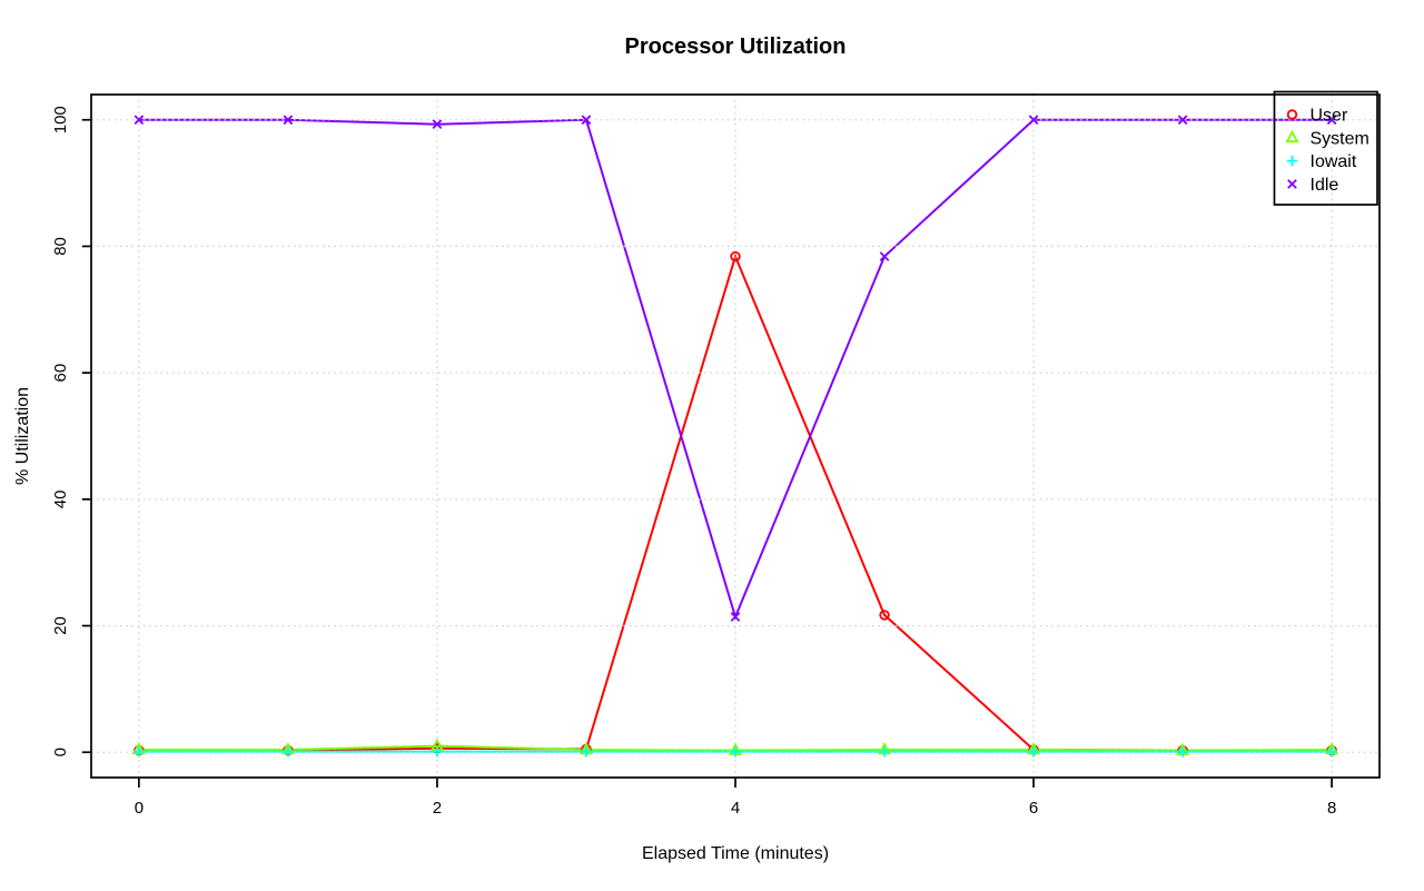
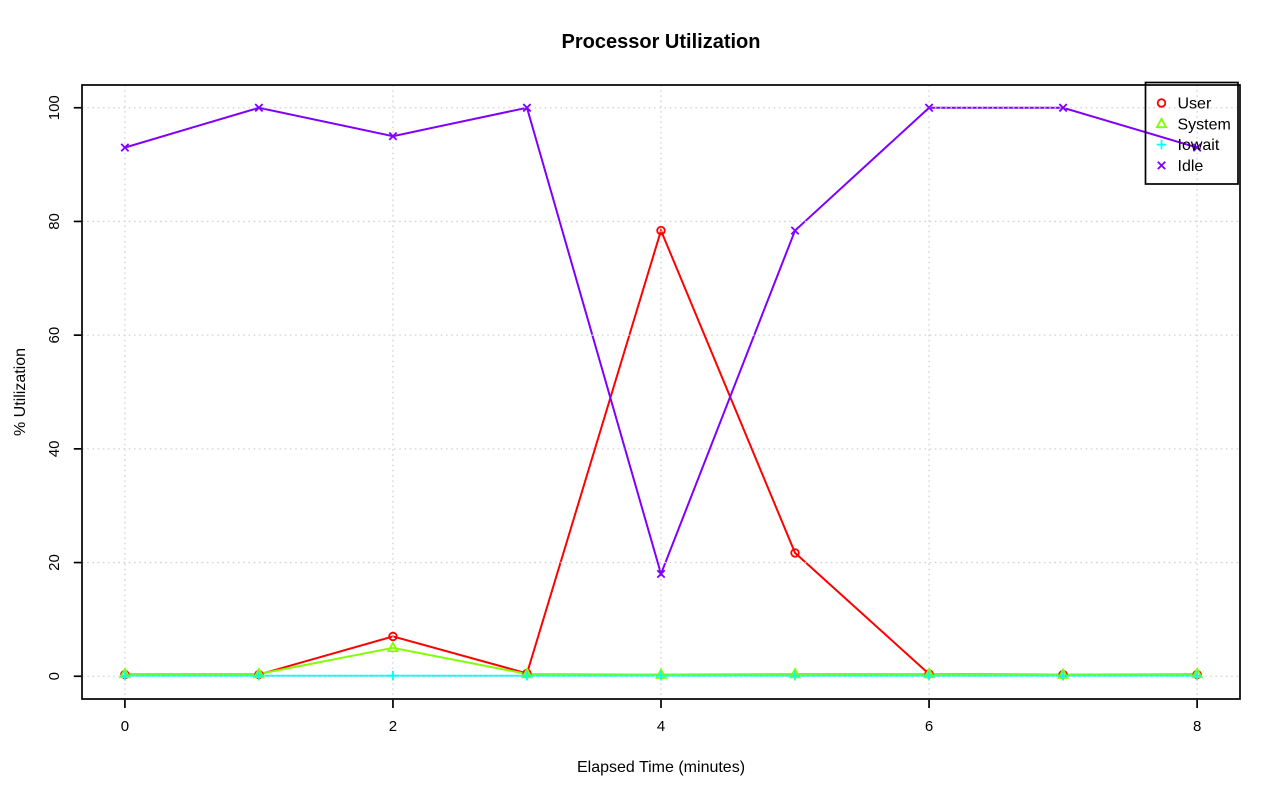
Idle/0: 100 -> 93
User/2: 1 -> 7
System/2: 1 -> 5
Idle/2: 99 -> 95
Idle/4: 21 -> 18
Idle/8: 100 -> 93
